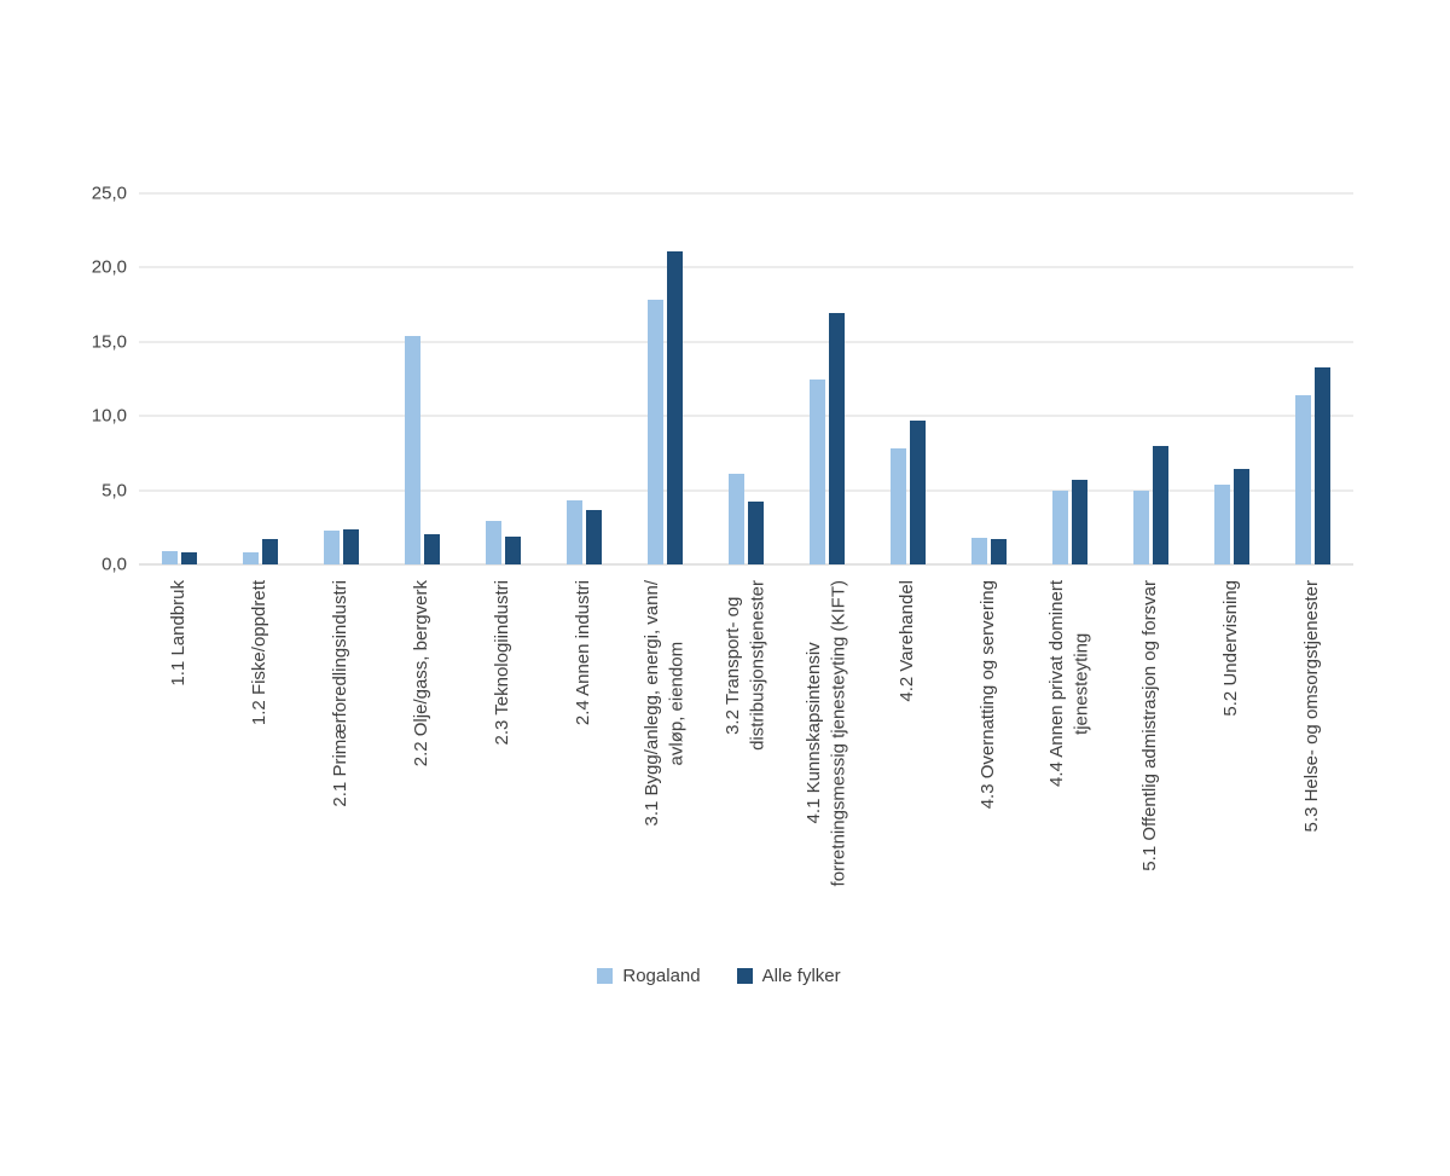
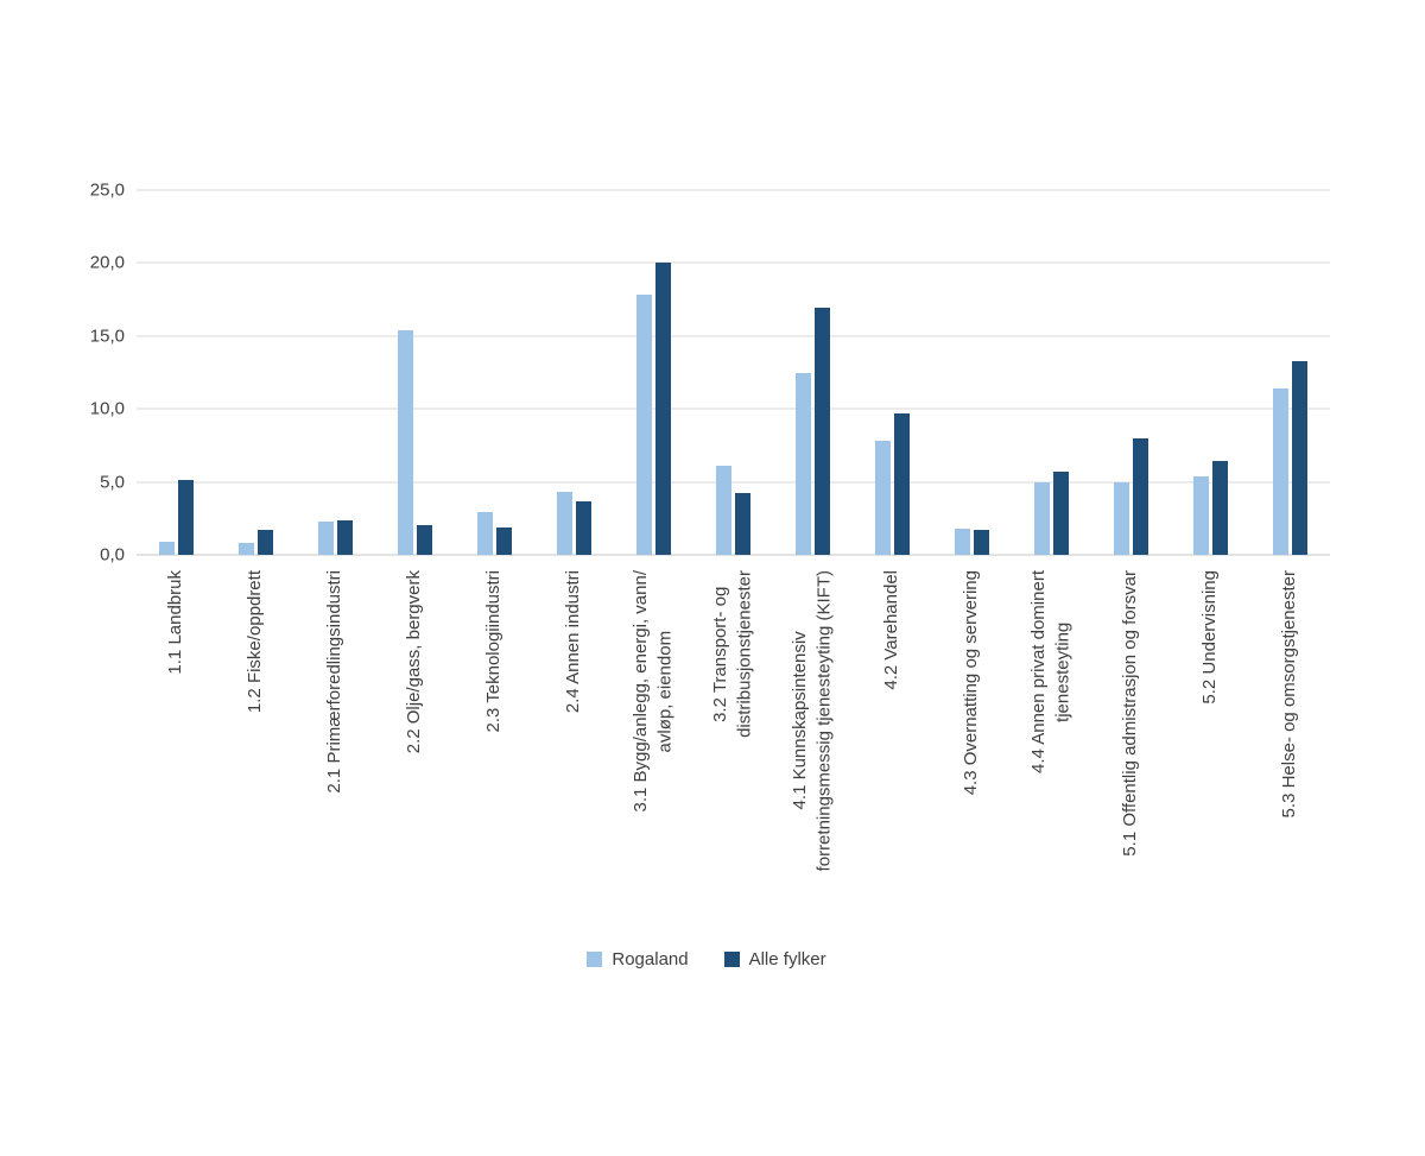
Alle fylker/1.1 Landbruk: 0,8 -> 5,1
Alle fylker/3.1 Bygg/anlegg, energi, vann/ avløp, eiendom: 21,1 -> 20,0
